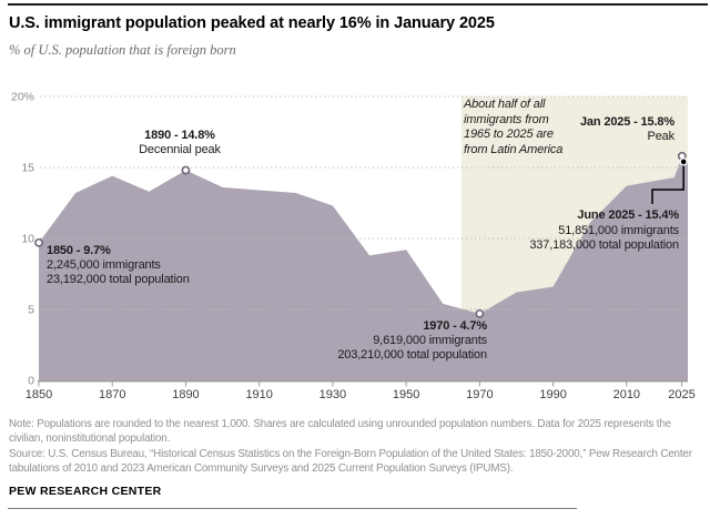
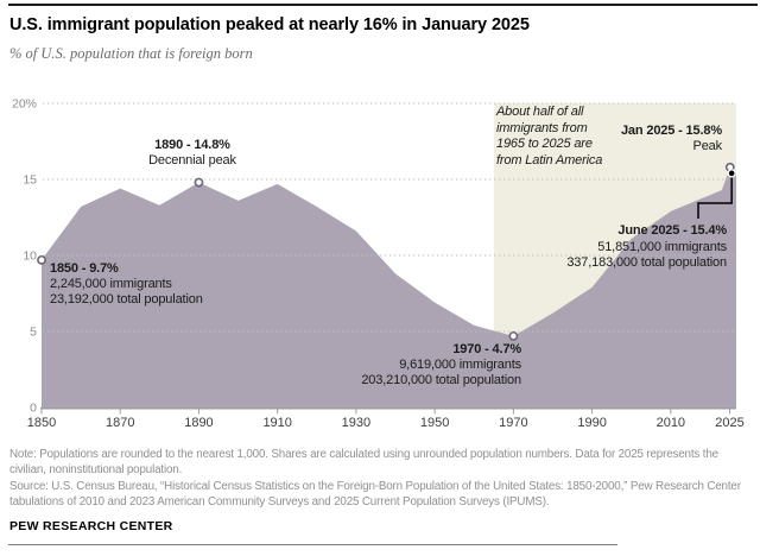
1910: 13.4% -> 14.7%
1930: 12.3% -> 11.6%
1950: 9.2% -> 6.9%
1990: 6.6% -> 7.9%
2010: 13.7% -> 12.9%
